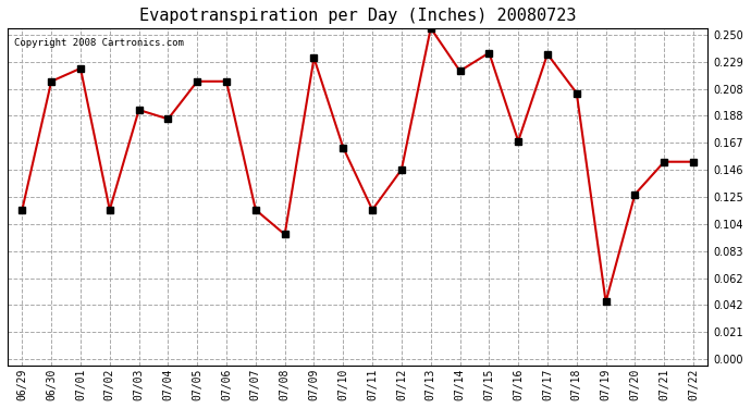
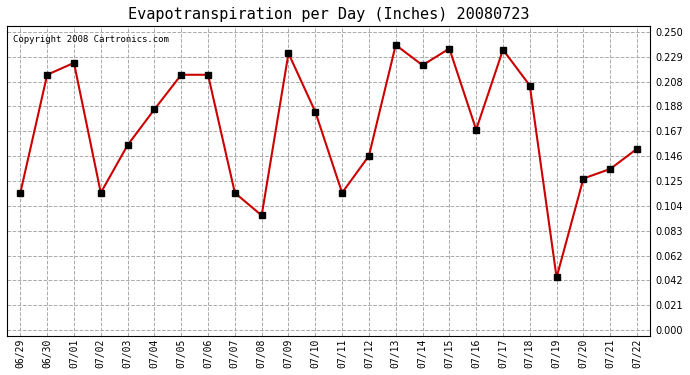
07/03: 0.192 -> 0.155
07/10: 0.163 -> 0.183
07/13: 0.255 -> 0.239
07/21: 0.152 -> 0.135
